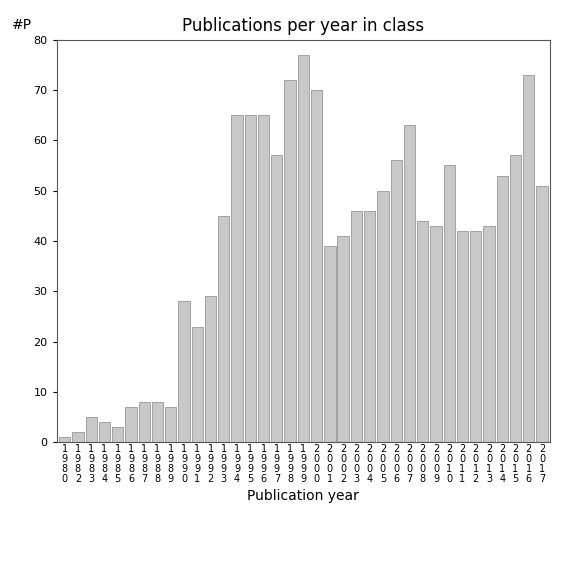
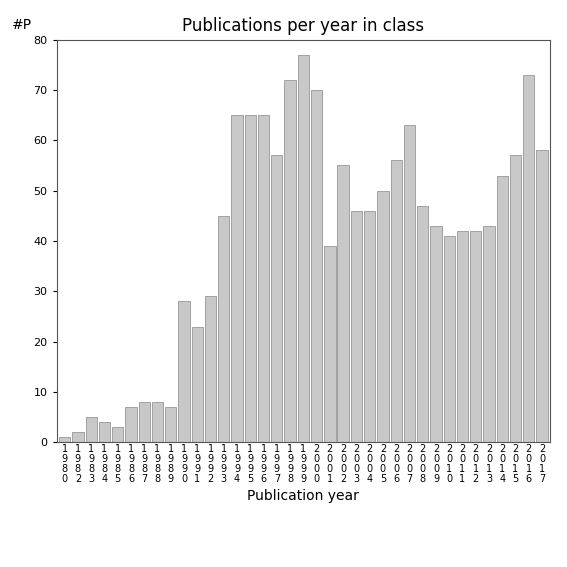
2 0 0 2: 41 -> 55
2 0 0 8: 44 -> 47
2 0 1 0: 55 -> 41
2 0 1 7: 51 -> 58
